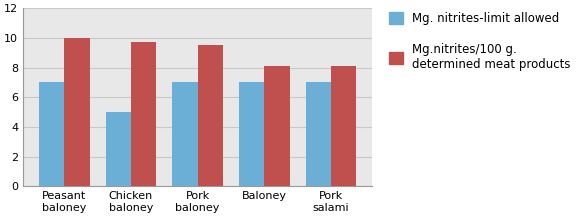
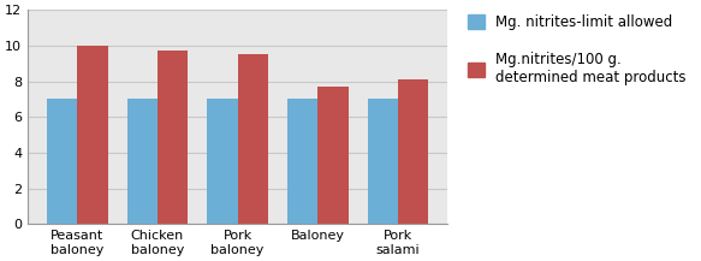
Mg. nitrites-limit allowed/Chicken baloney: 5 -> 7
Mg.nitrites/100 g. determined meat products/Baloney: 8.1 -> 7.7
